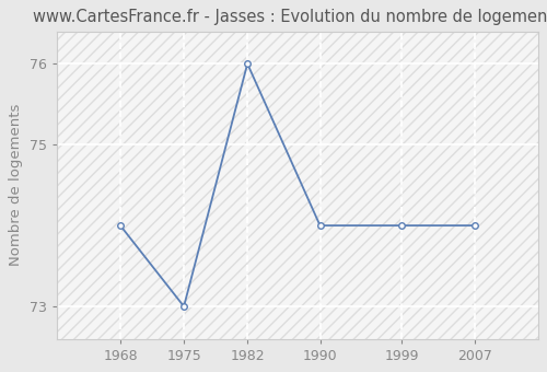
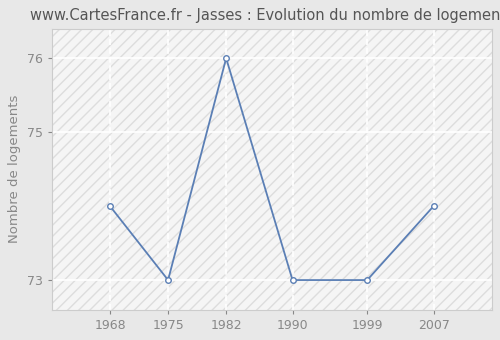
1990: 74 -> 73
1999: 74 -> 73
